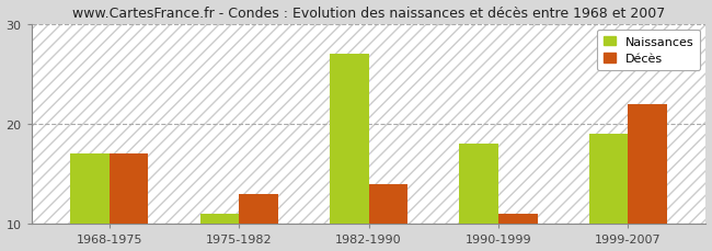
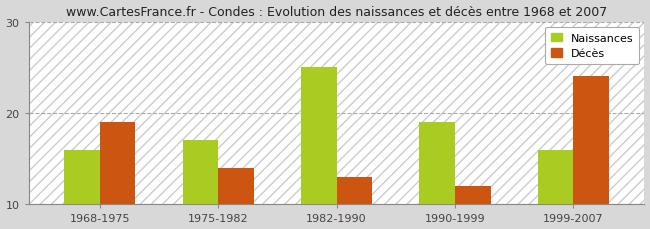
Naissances/1968-1975: 17 -> 16
Décès/1968-1975: 17 -> 19
Naissances/1975-1982: 11 -> 17
Décès/1975-1982: 13 -> 14
Naissances/1982-1990: 27 -> 25
Décès/1982-1990: 14 -> 13
Naissances/1990-1999: 18 -> 19
Décès/1990-1999: 11 -> 12
Naissances/1999-2007: 19 -> 16
Décès/1999-2007: 22 -> 24
